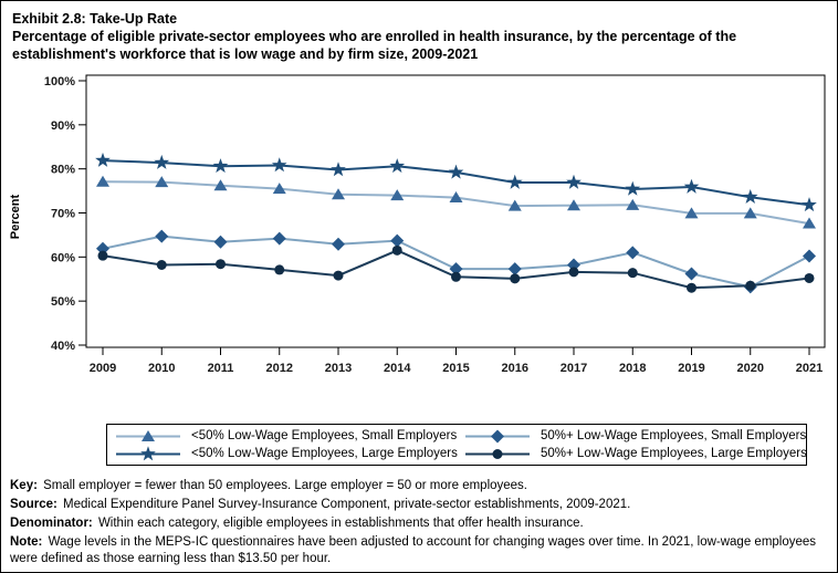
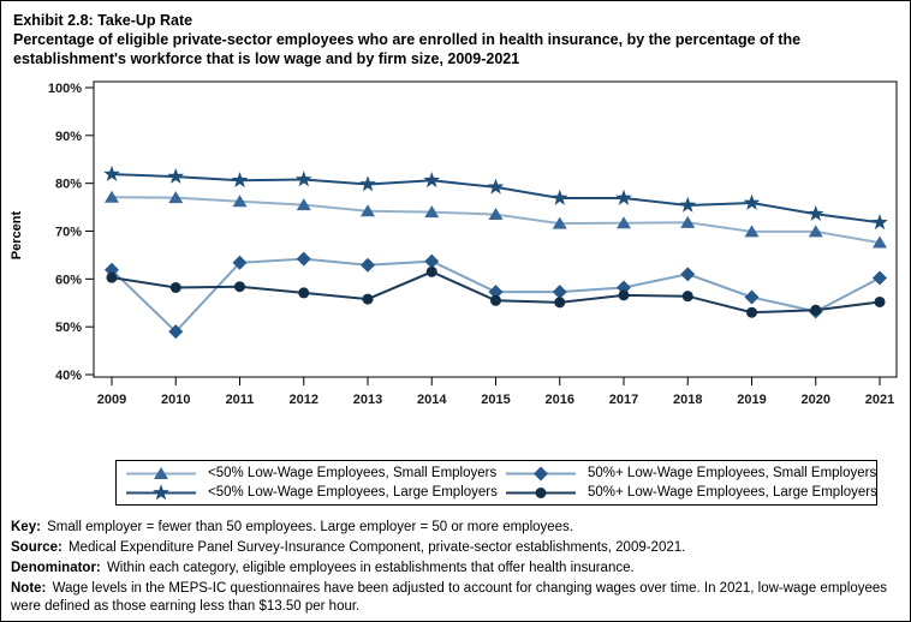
50%+ Low-Wage Employees, Small Employers/2010: 65% -> 49%
